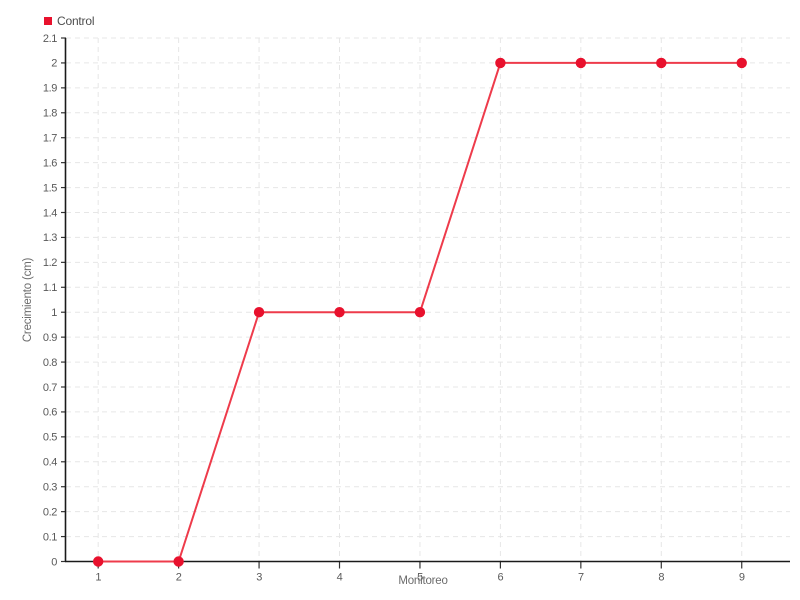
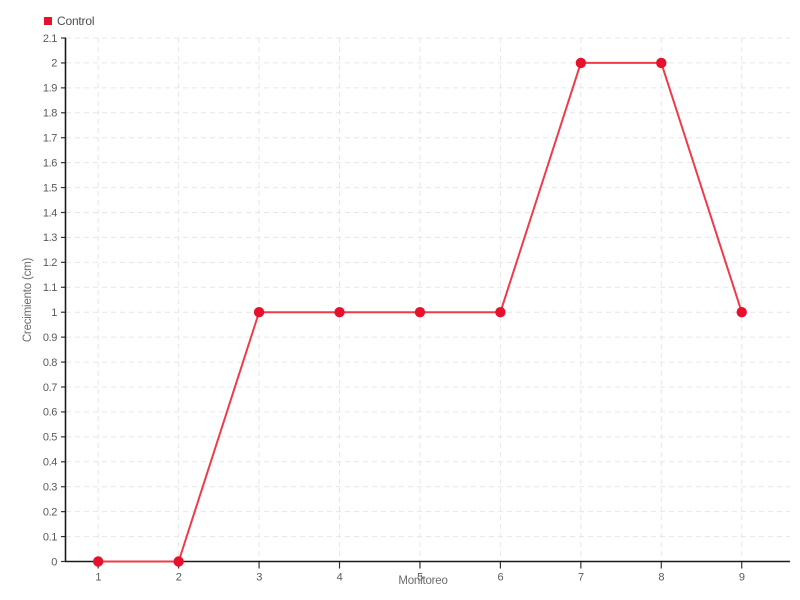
6: 2 -> 1
9: 2 -> 1
